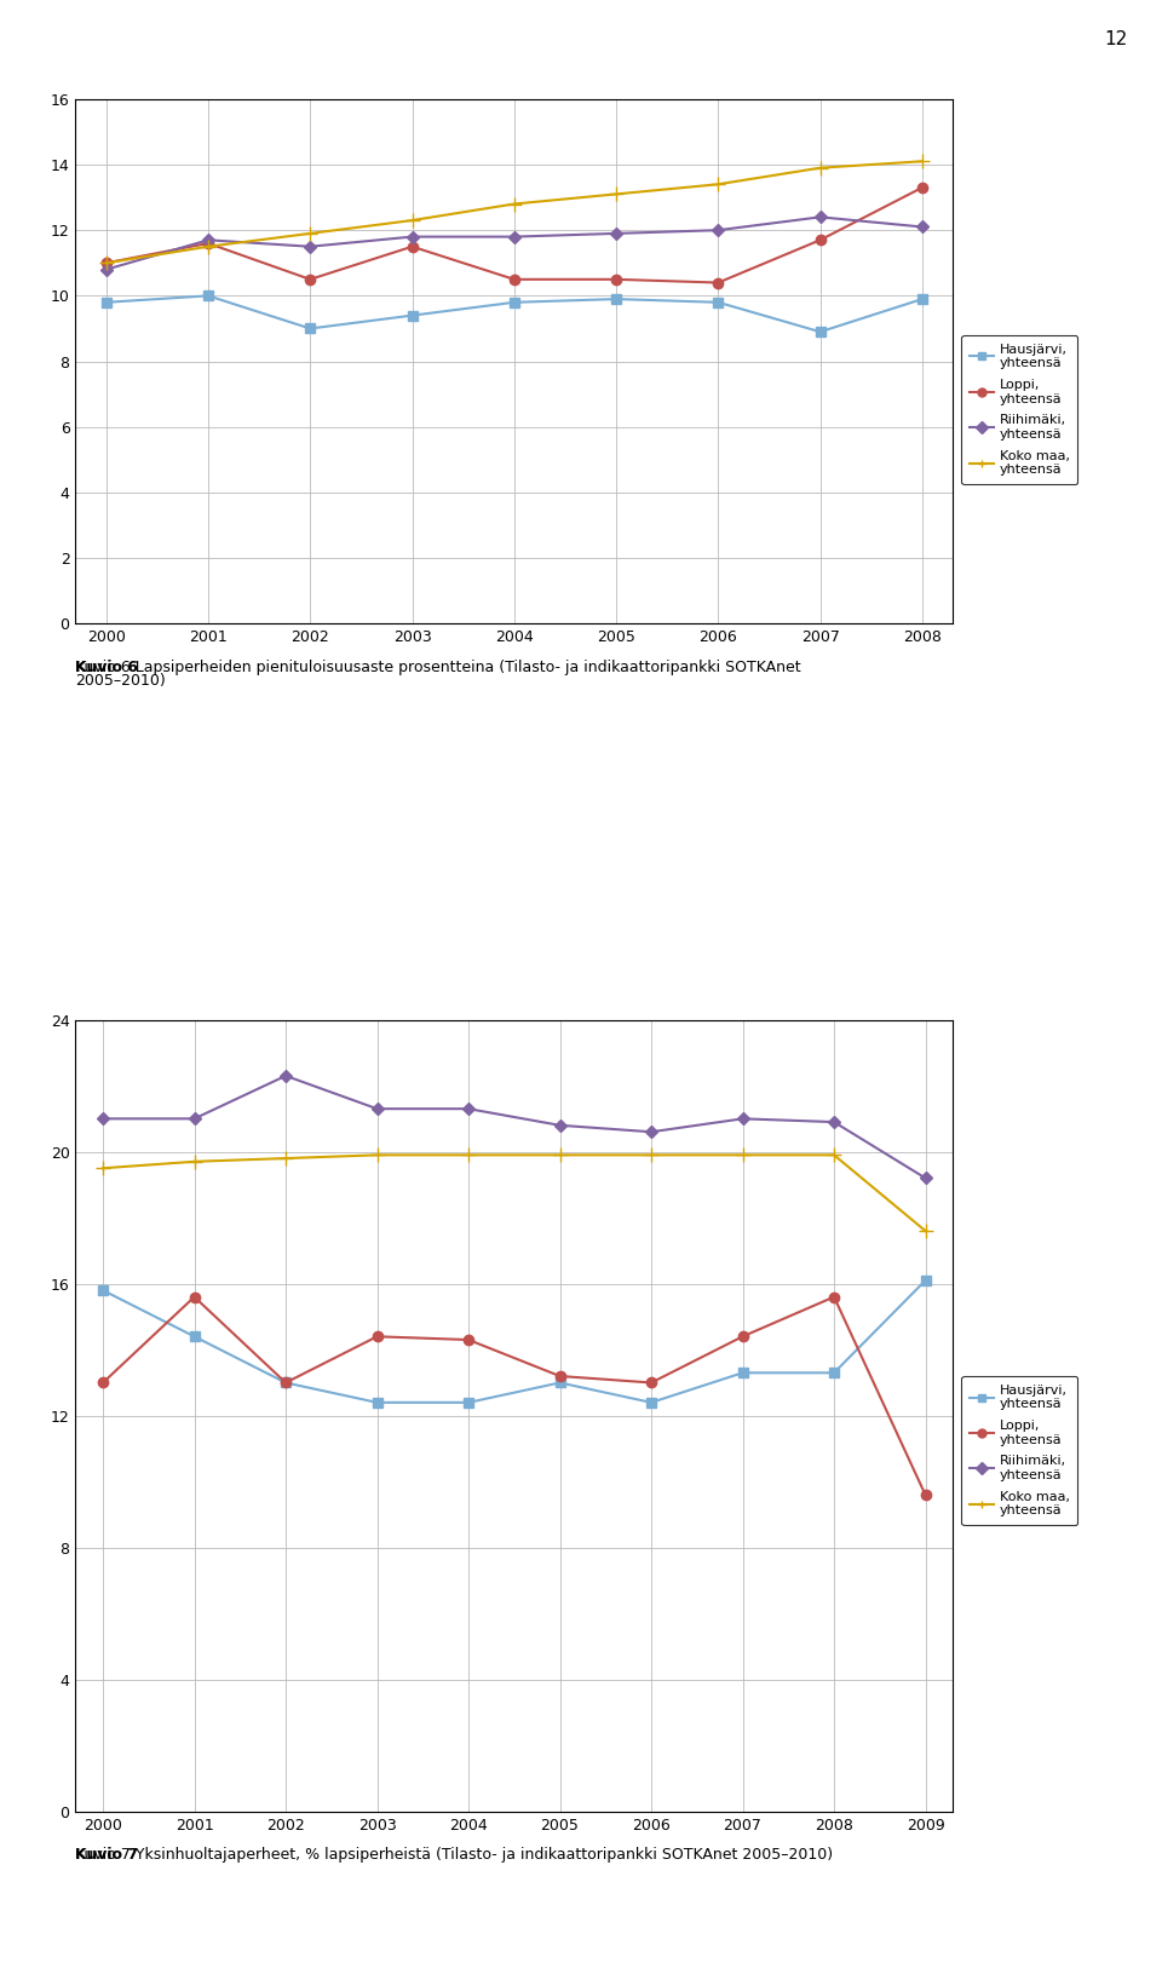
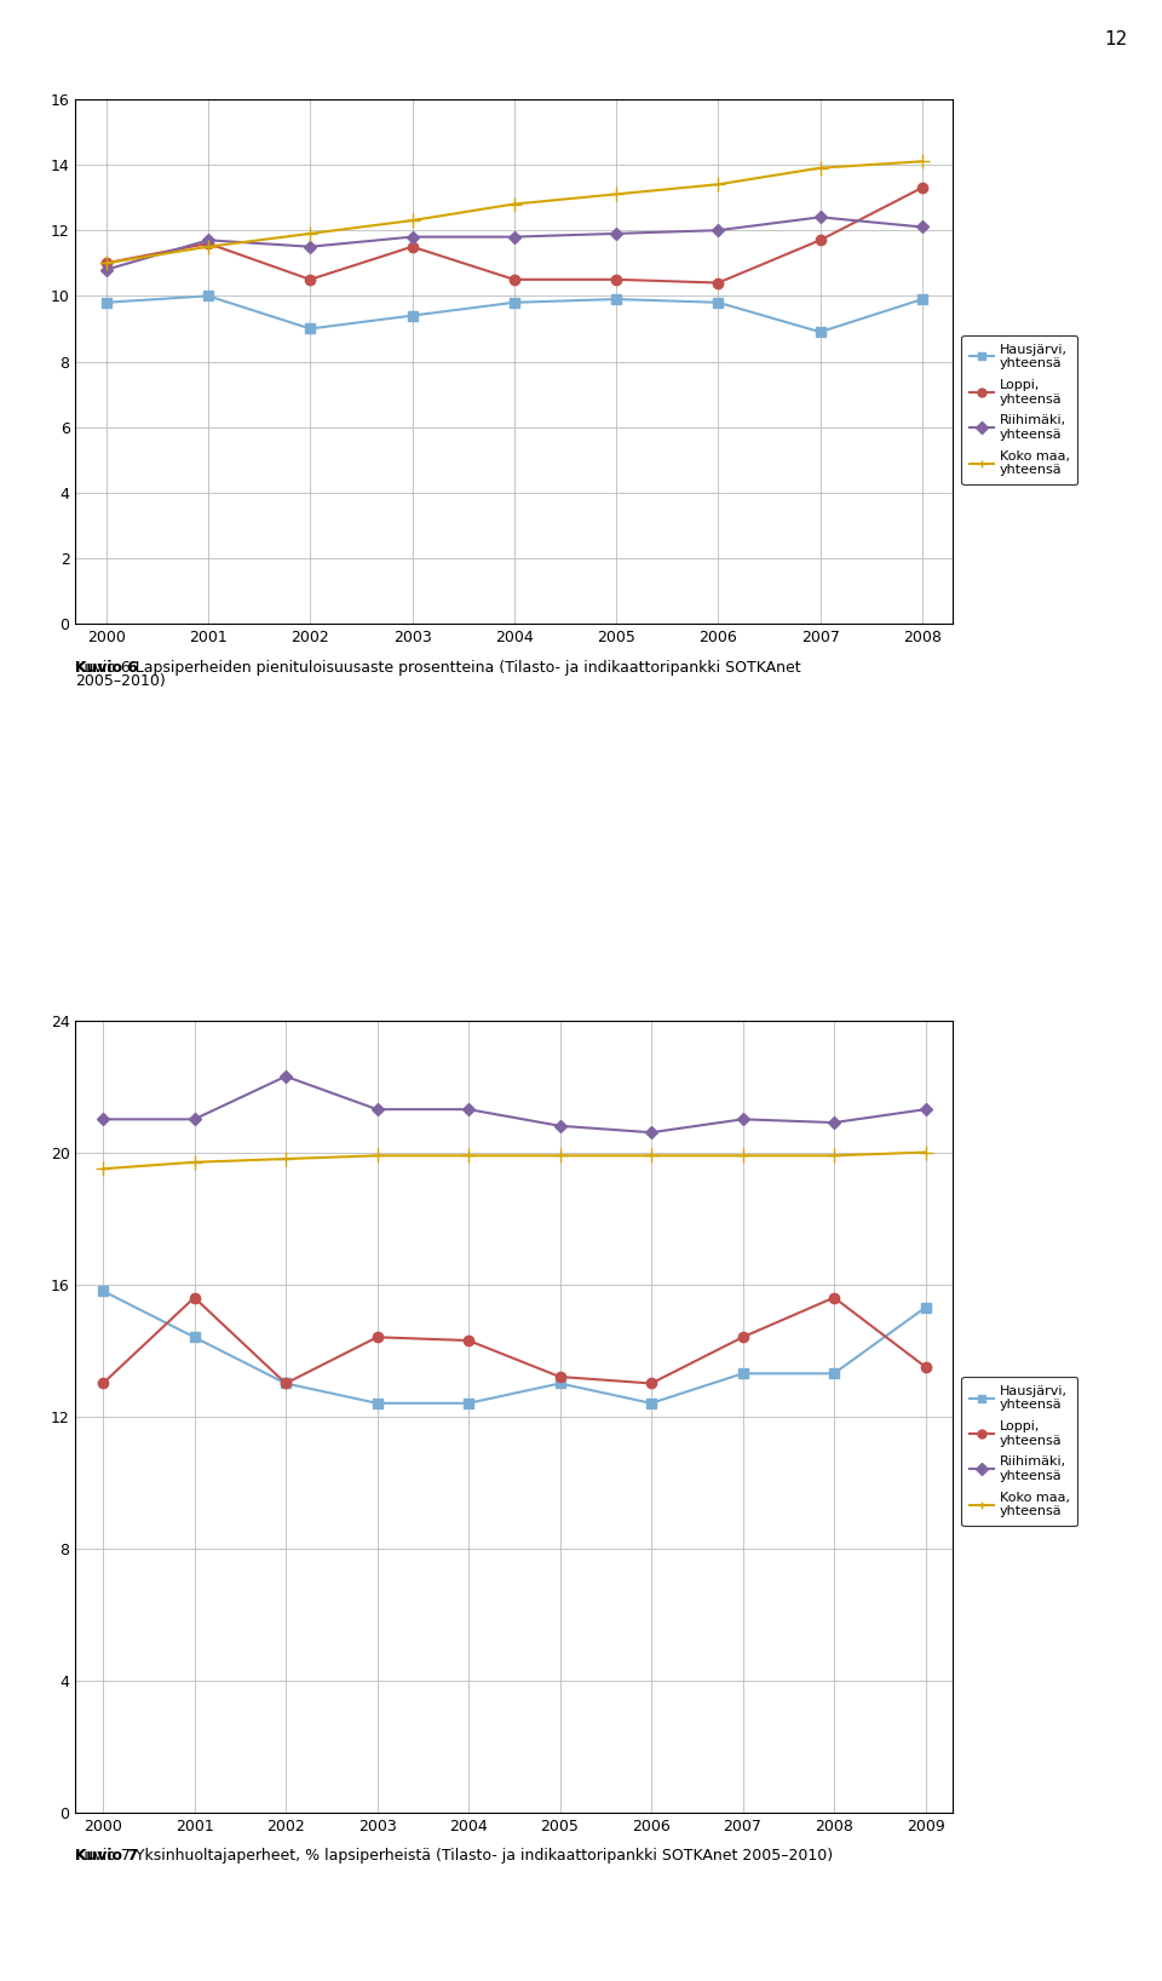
Hausjärvi, yhteensä/2009: 16.1 -> 15.3
Loppi, yhteensä/2009: 9.6 -> 13.5
Riihimäki, yhteensä/2009: 19.2 -> 21.3
Koko maa, yhteensä/2009: 17.6 -> 20.0
